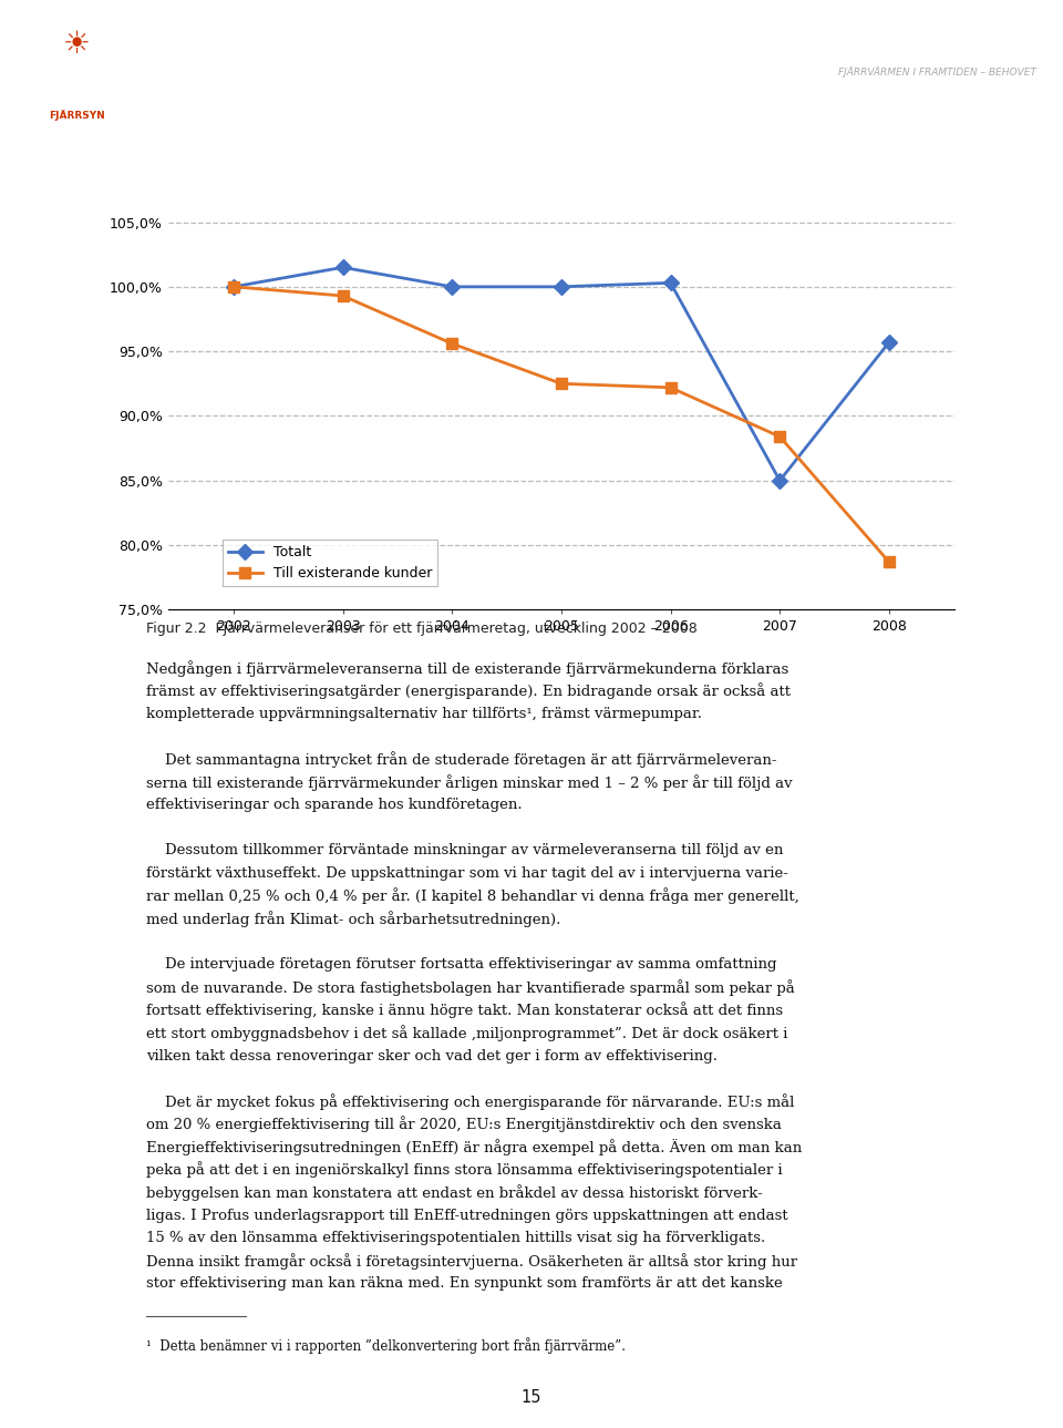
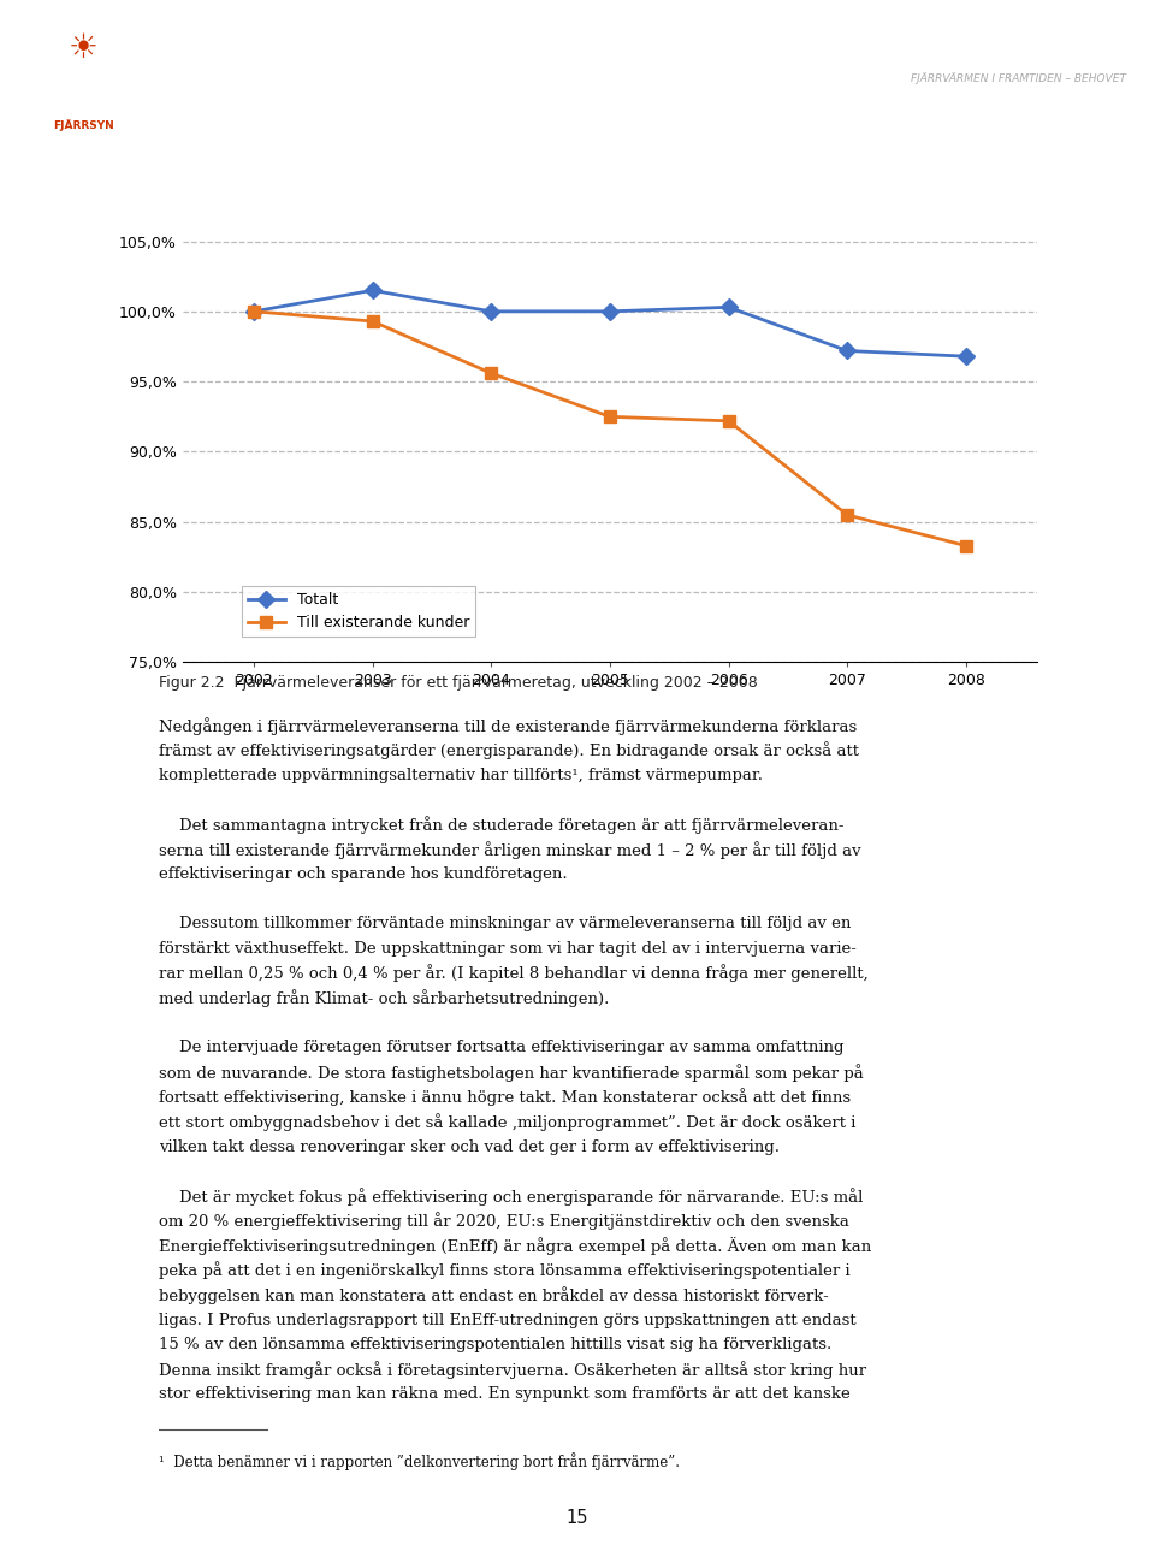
Totalt/2007: 85,0% -> 97,2%
Till existerande kunder/2007: 88,4% -> 85,5%
Totalt/2008: 95,7% -> 96,8%
Till existerande kunder/2008: 78,7% -> 83,3%
